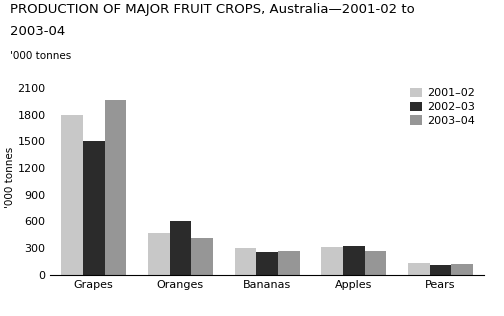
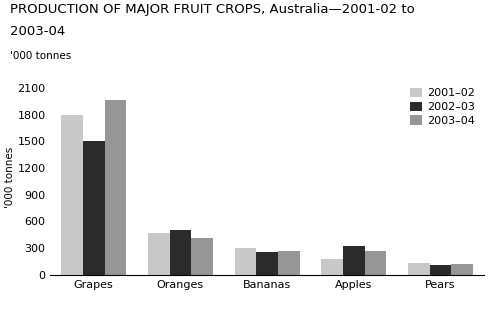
2002–03/Oranges: 600 -> 500
2001–02/Apples: 310 -> 180
